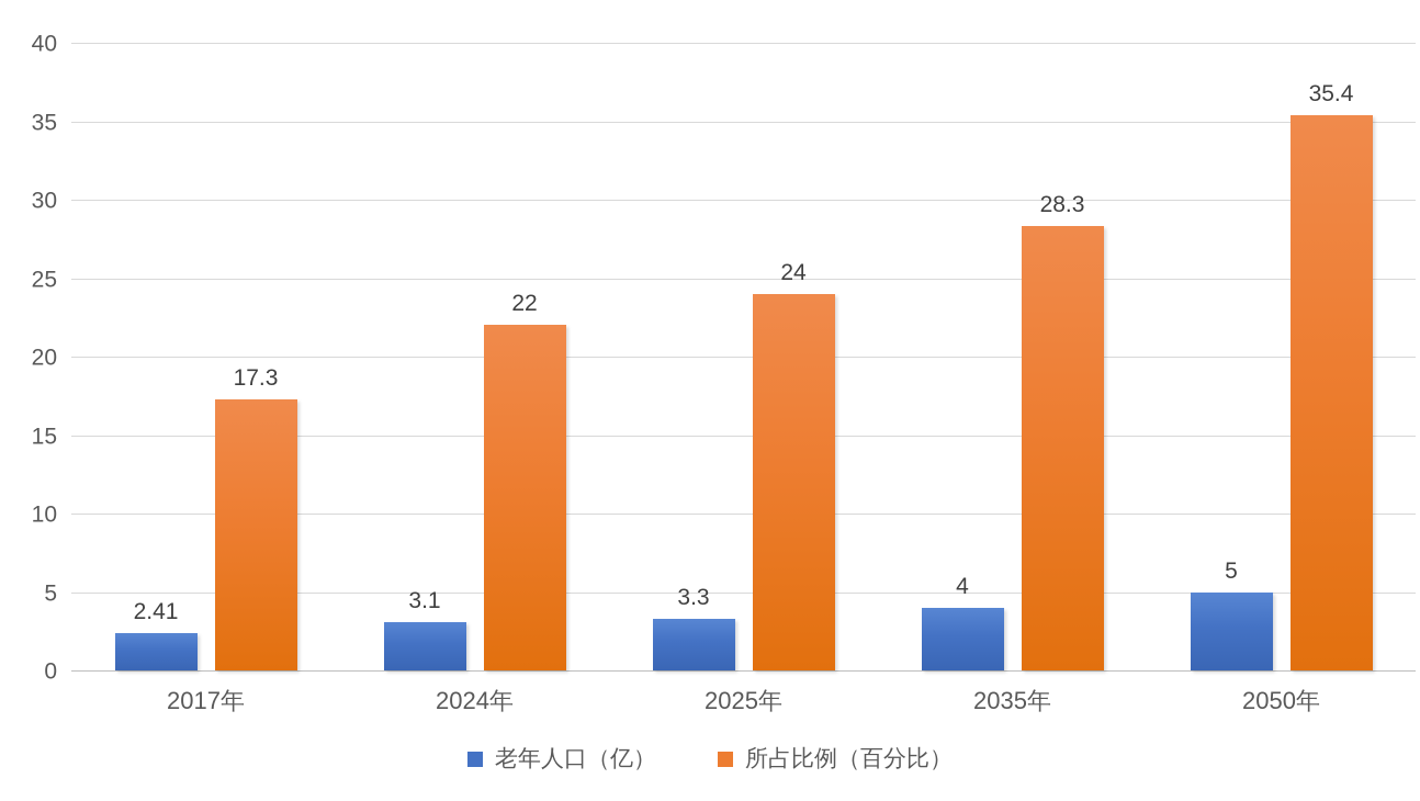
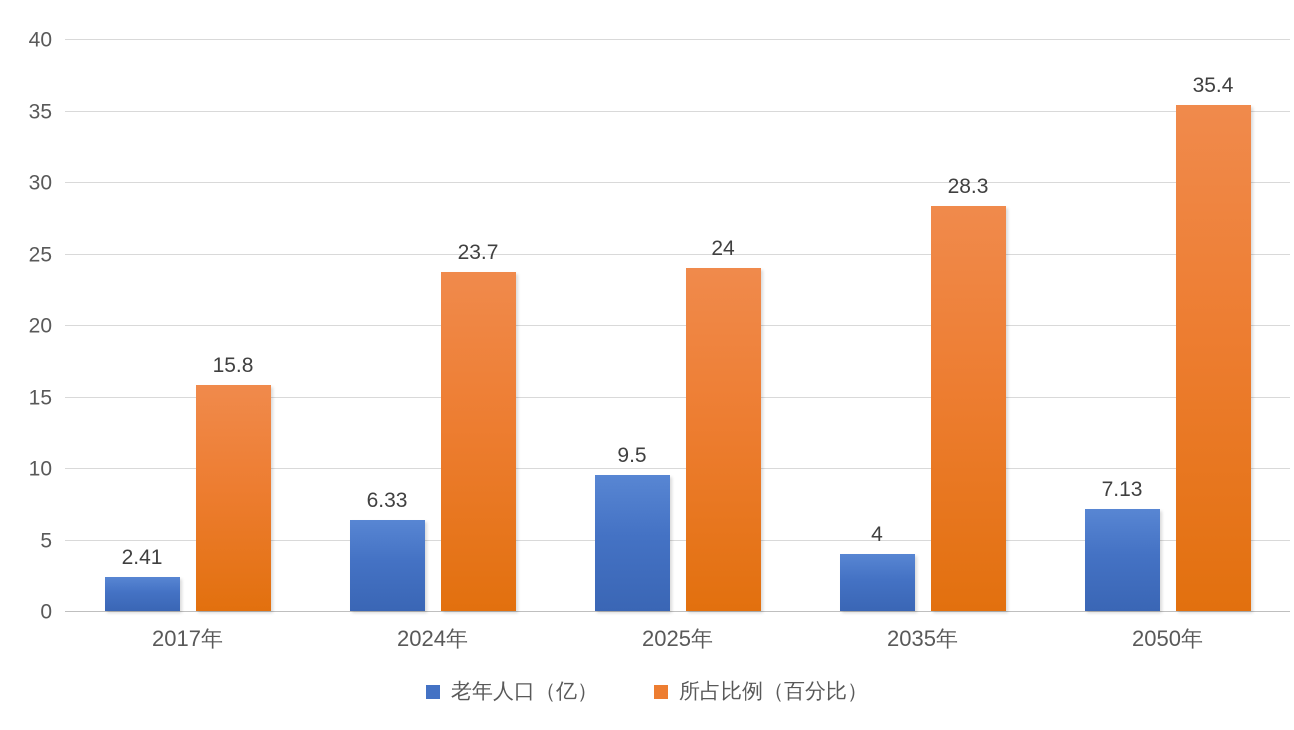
所占比例（百分比）/2017年: 17.3 -> 15.8
老年人口（亿）/2024年: 3.1 -> 6.33
所占比例（百分比）/2024年: 22 -> 23.7
老年人口（亿）/2025年: 3.3 -> 9.5
老年人口（亿）/2050年: 5 -> 7.13
